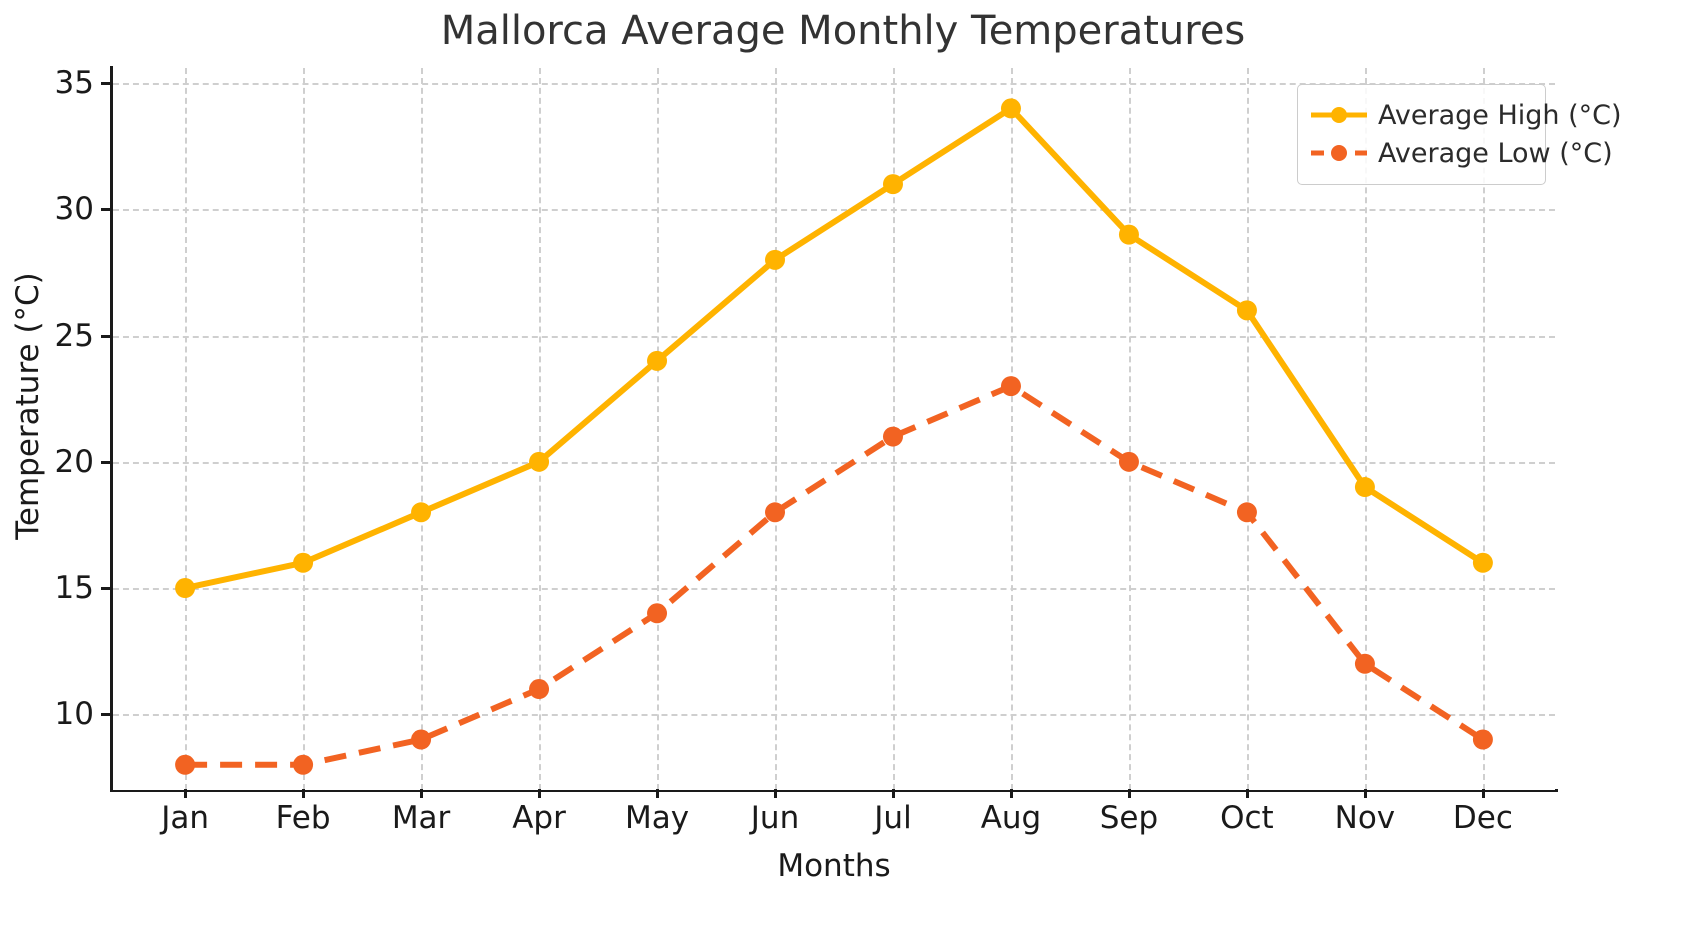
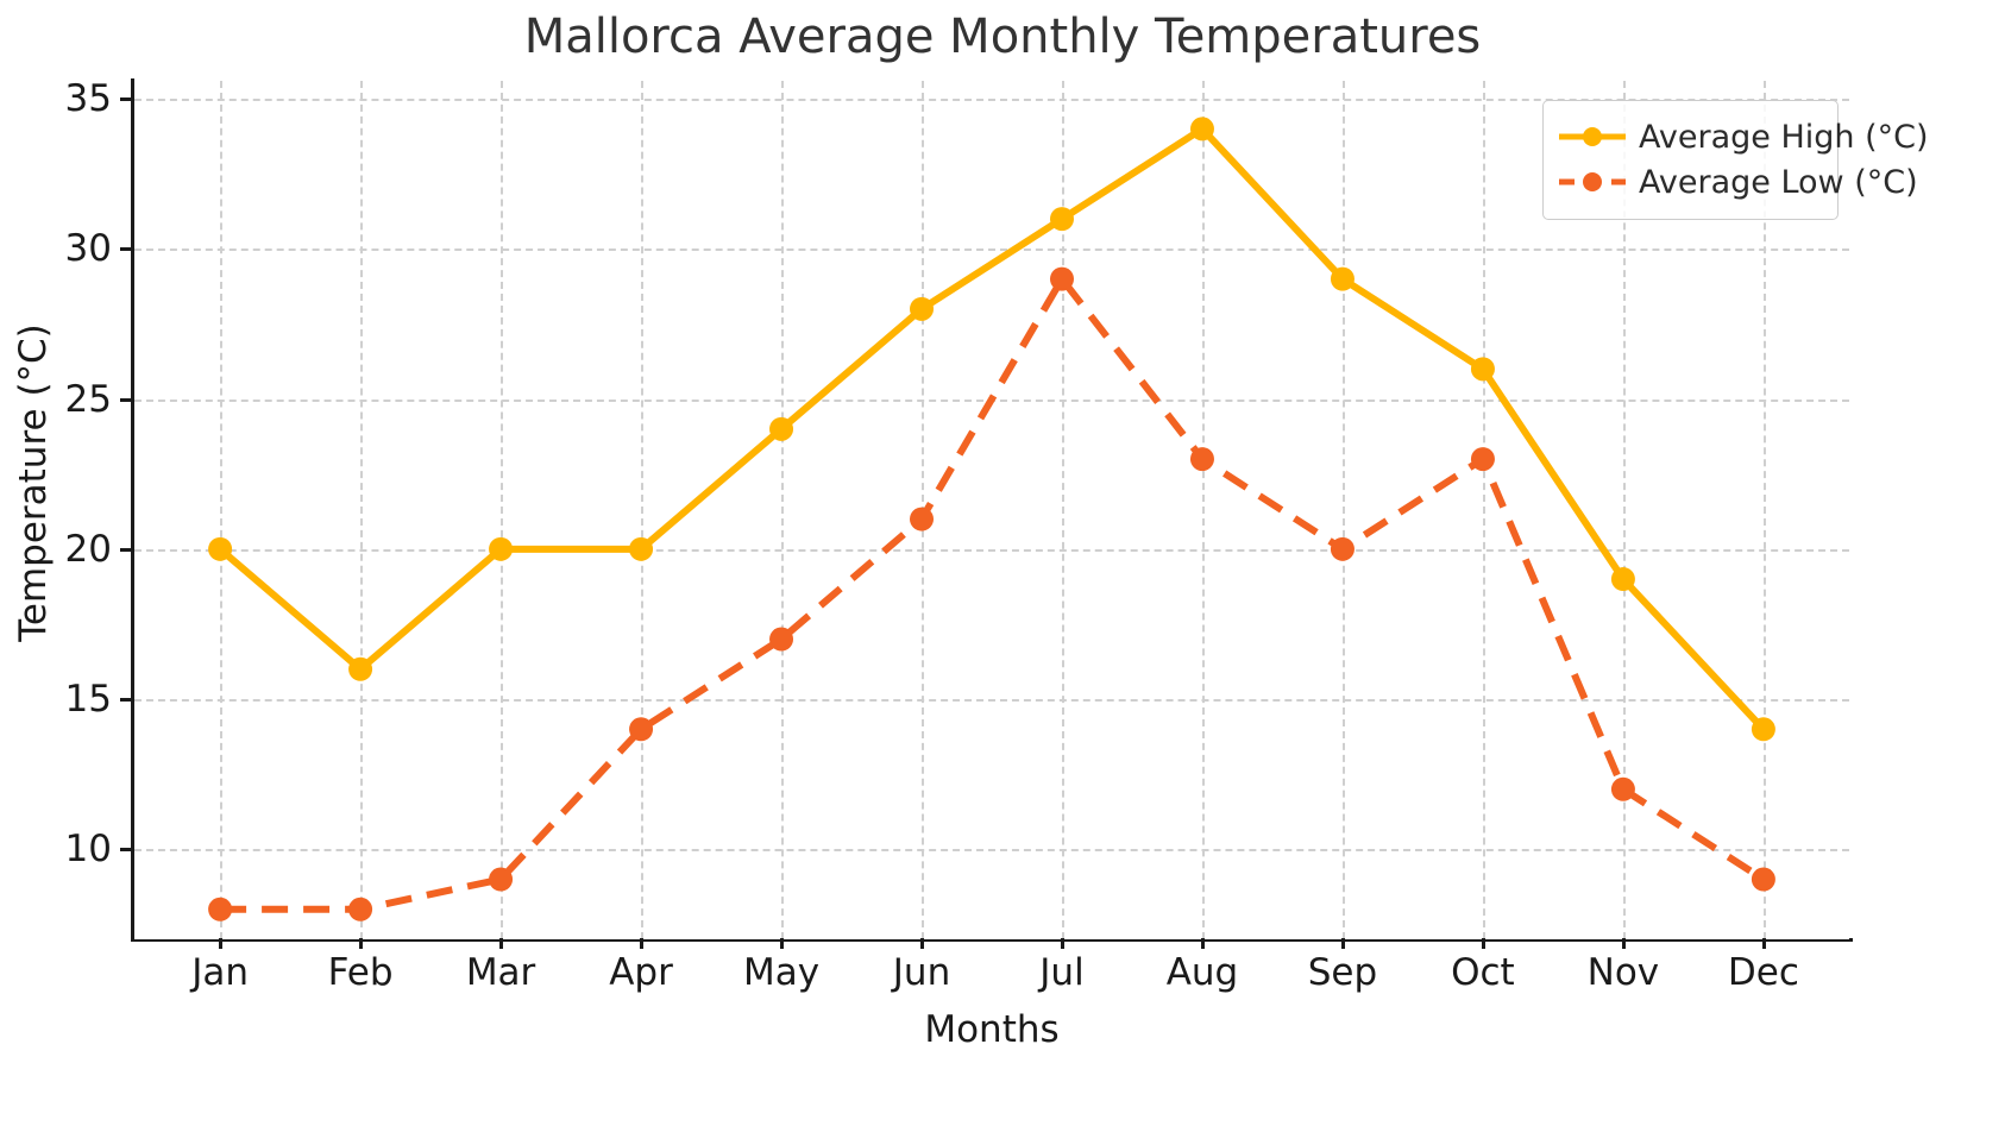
Average High (°C)/Jan: 15 -> 20
Average High (°C)/Mar: 18 -> 20
Average Low (°C)/Apr: 11 -> 14
Average Low (°C)/May: 14 -> 17
Average Low (°C)/Jun: 18 -> 21
Average Low (°C)/Jul: 21 -> 29
Average Low (°C)/Oct: 18 -> 23
Average High (°C)/Dec: 16 -> 14
